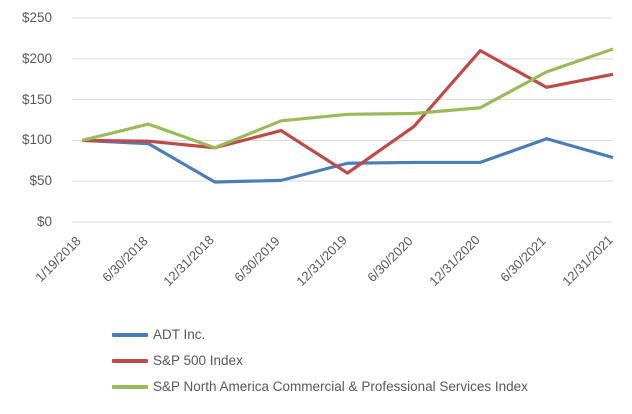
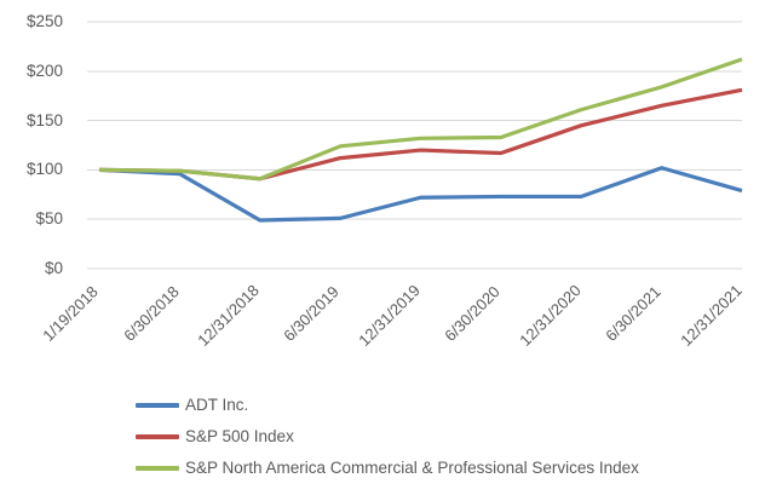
S&P North America Commercial & Professional Services Index/6/30/2018: $120 -> $100
S&P 500 Index/12/31/2019: $60 -> $120
S&P 500 Index/12/31/2020: $210 -> $140
S&P North America Commercial & Professional Services Index/12/31/2020: $140 -> $160
